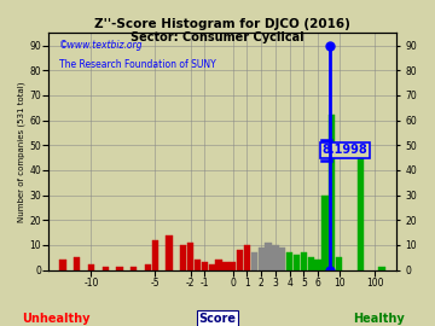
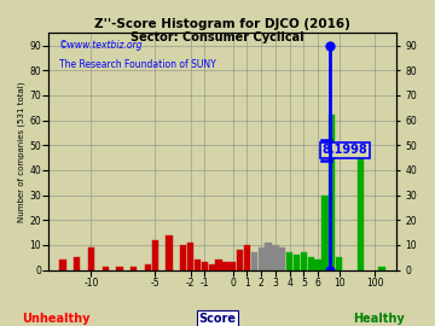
-10: 2 -> 9
